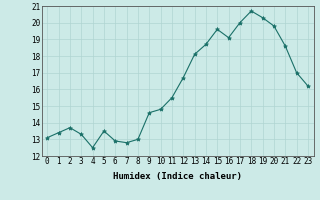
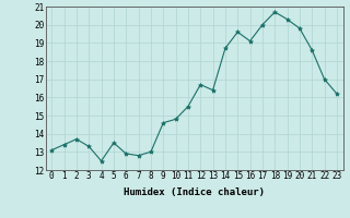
13: 18.1 -> 16.4
